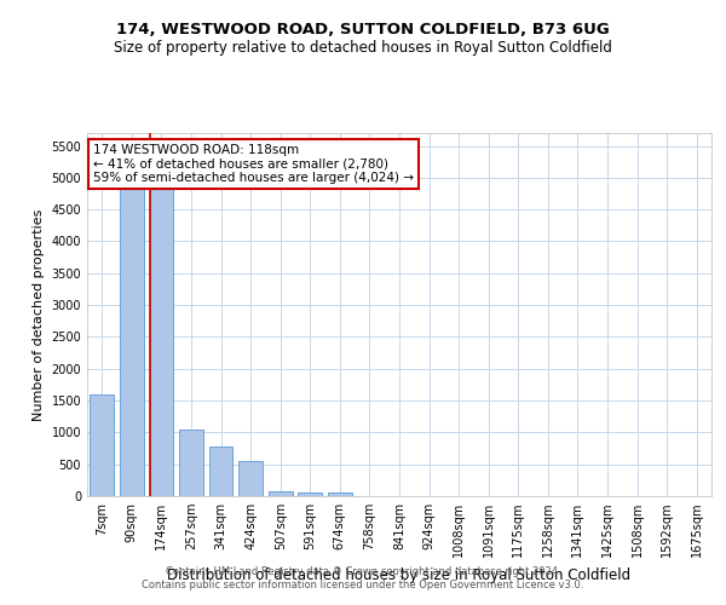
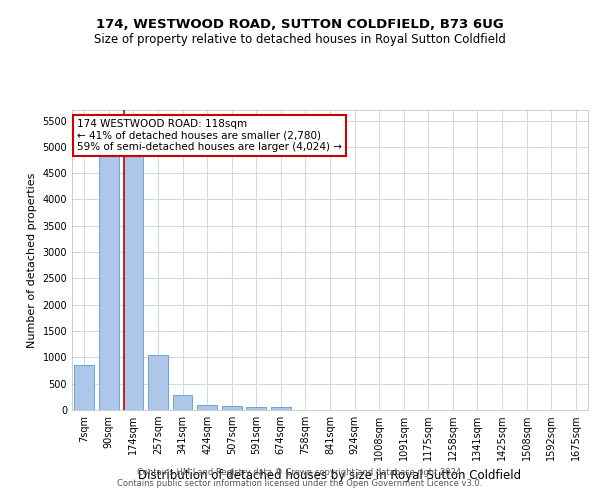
7sqm: 1600 -> 850
341sqm: 780 -> 280
424sqm: 560 -> 100
